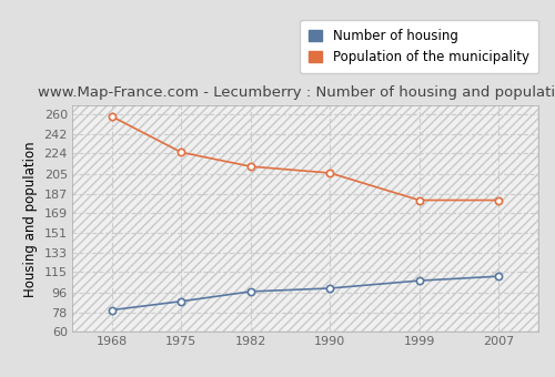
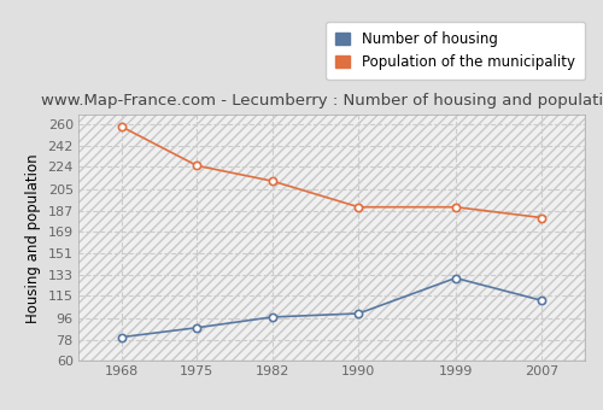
Population of the municipality/1990: 206 -> 190
Number of housing/1999: 107 -> 130
Population of the municipality/1999: 181 -> 190
